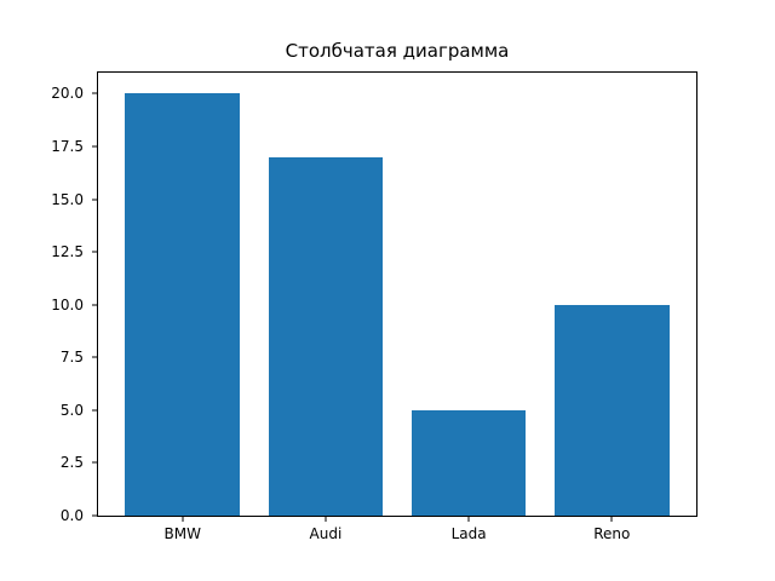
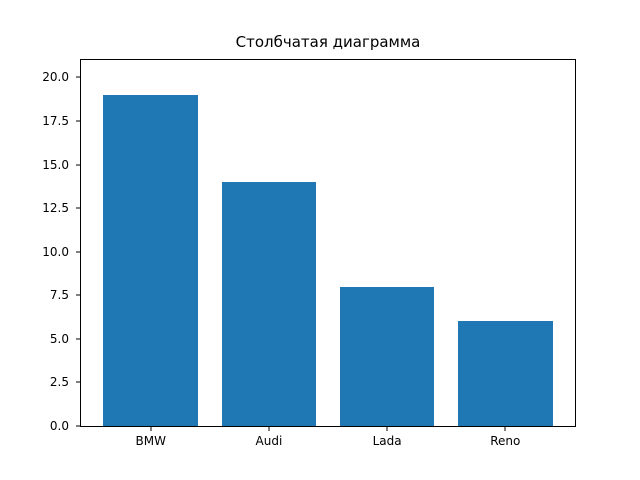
BMW: 20 -> 19
Audi: 17 -> 14
Lada: 5 -> 8
Reno: 10 -> 6
